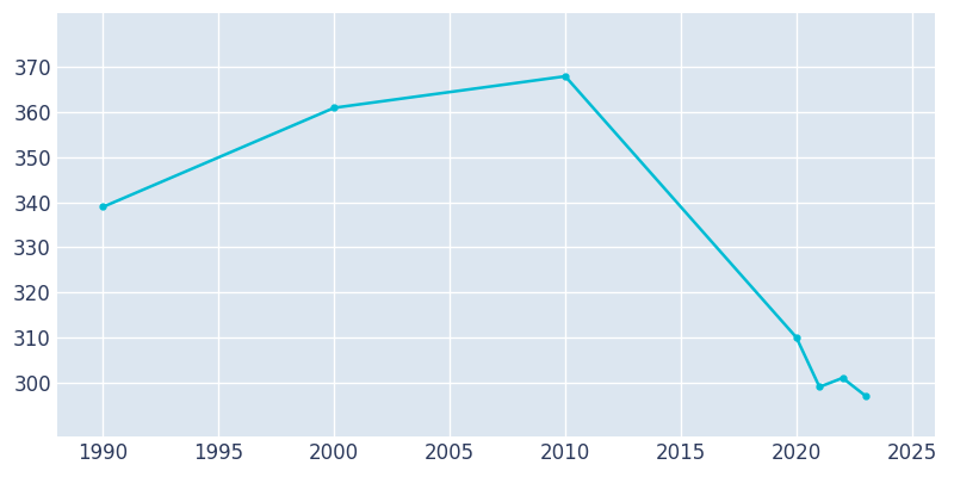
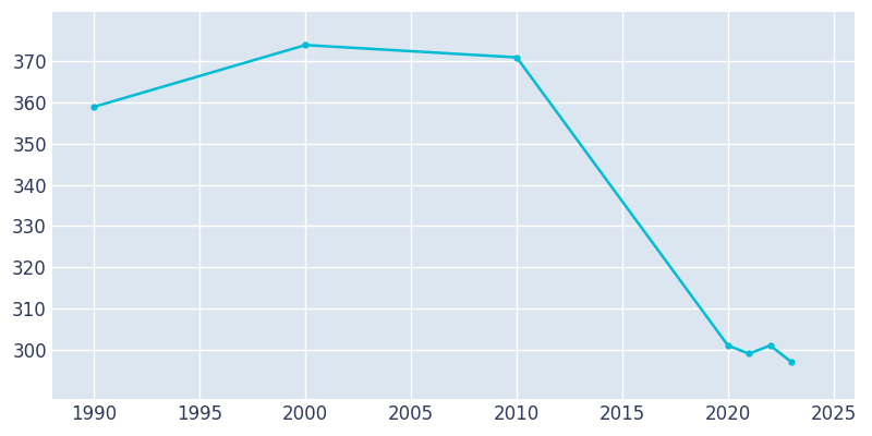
1990: 339 -> 359
2000: 361 -> 374
2010: 368 -> 371
2020: 310 -> 301
